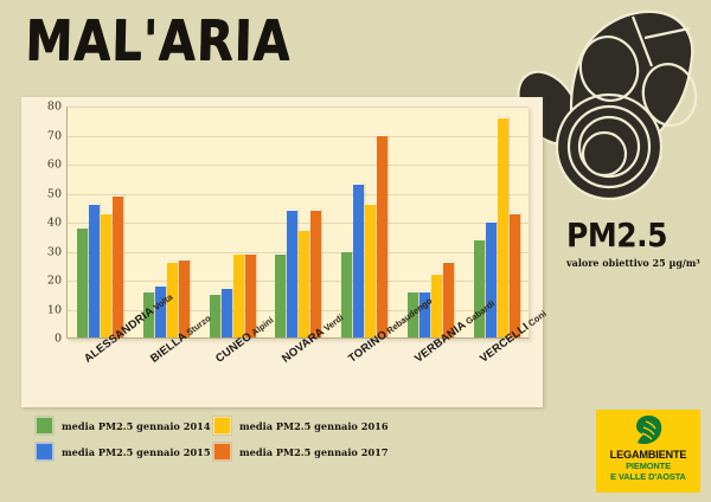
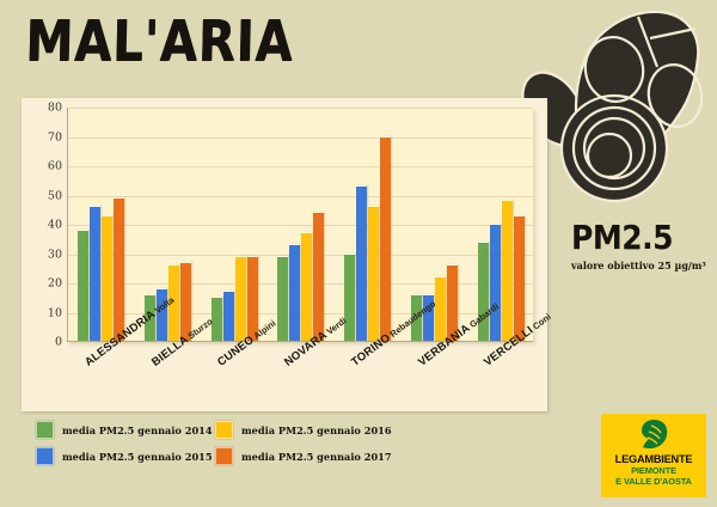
media PM2.5 gennaio 2015/NOVARA Verdi: 44 -> 33
media PM2.5 gennaio 2016/VERCELLI Coni: 76 -> 48
